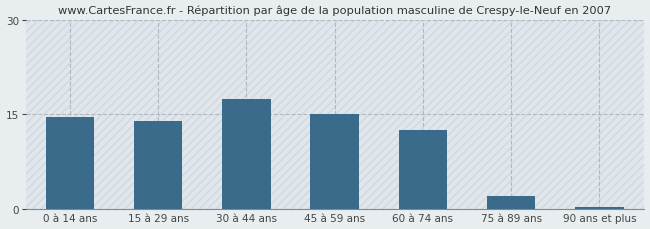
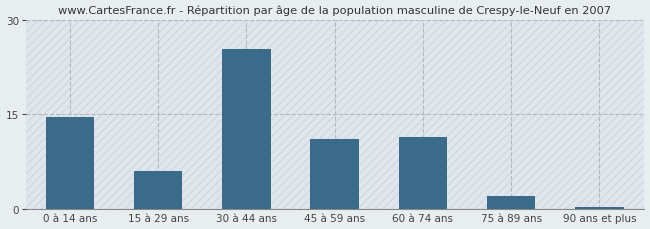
15 à 29 ans: 14.0 -> 6.0
30 à 44 ans: 17.5 -> 25.4
45 à 59 ans: 15.0 -> 11.0
60 à 74 ans: 12.5 -> 11.4
